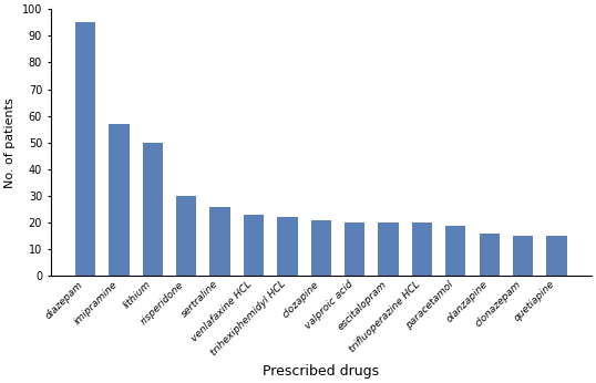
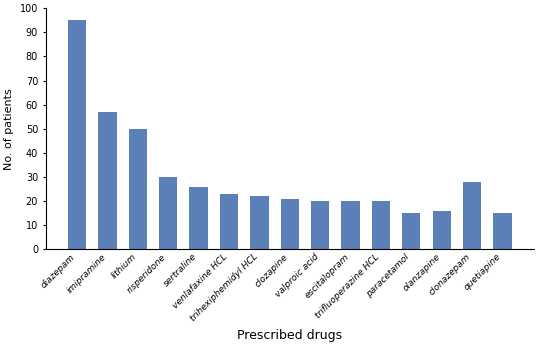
paracetamol: 19 -> 15
clonazepam: 15 -> 28
